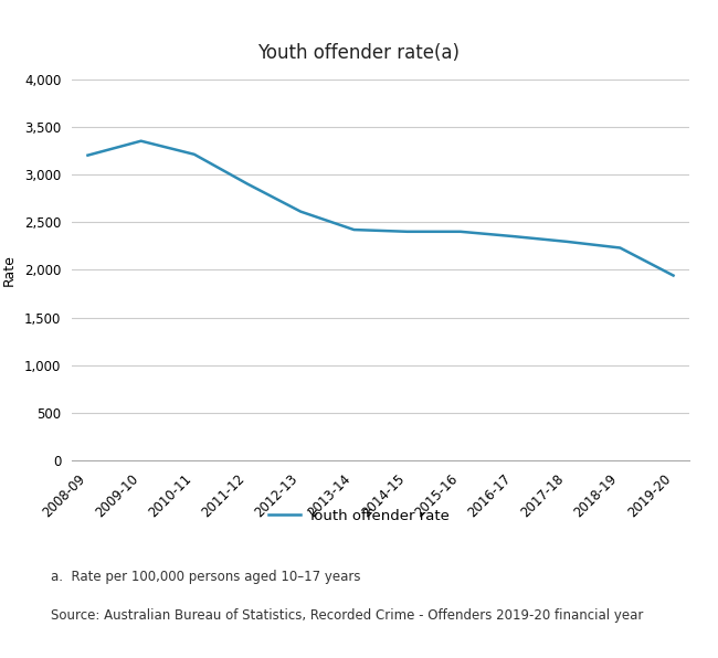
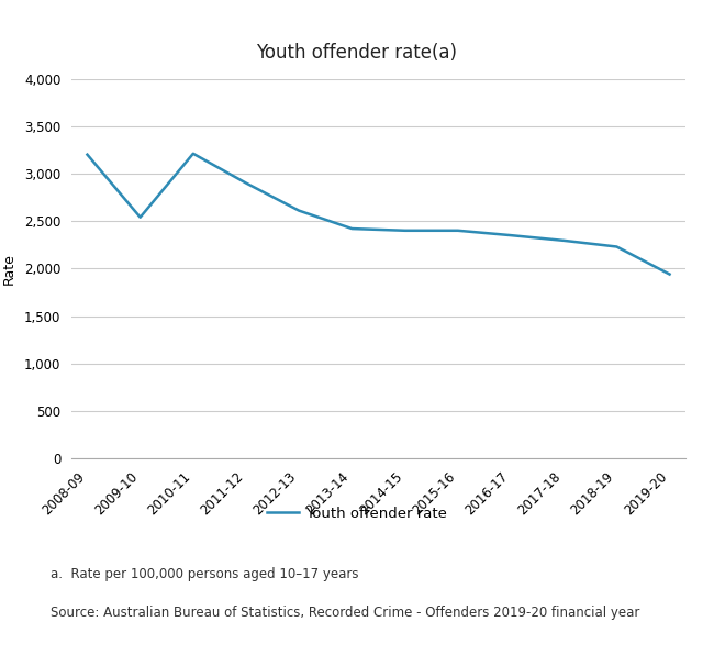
2009-10: 3,350 -> 2,540
